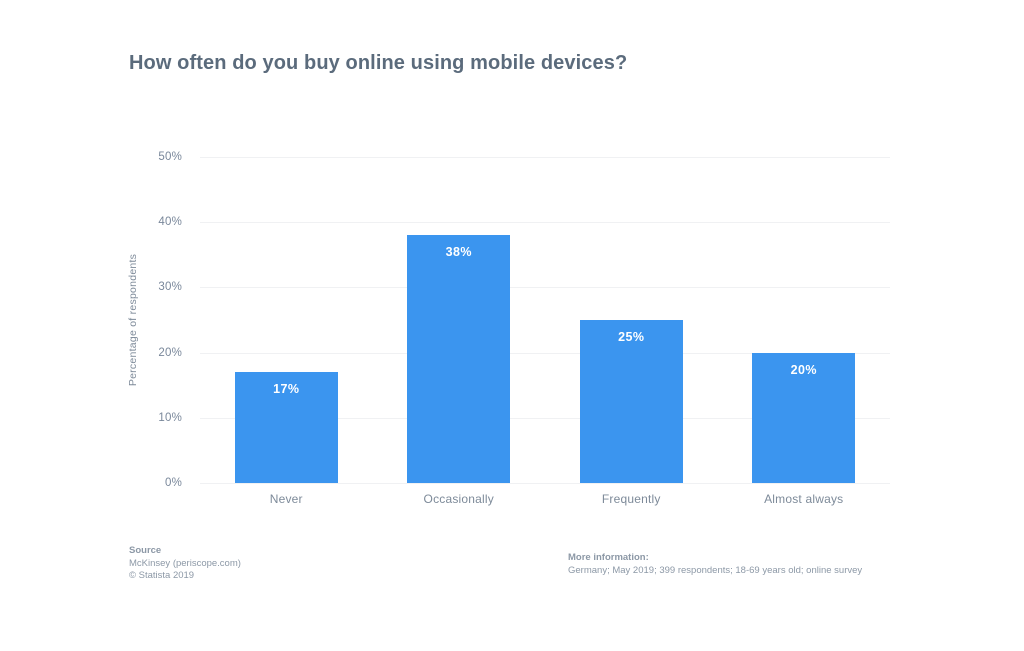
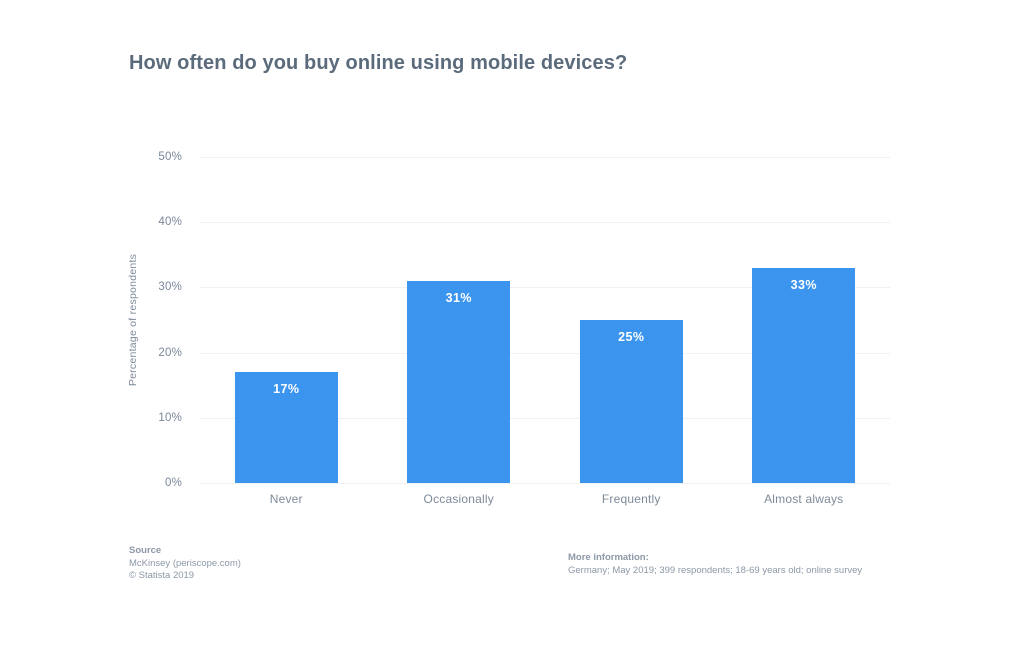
Occasionally: 38% -> 31%
Almost always: 20% -> 33%
